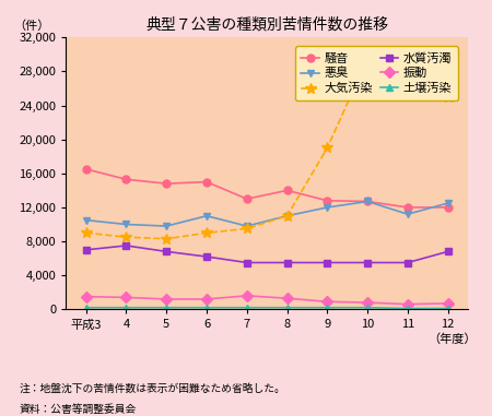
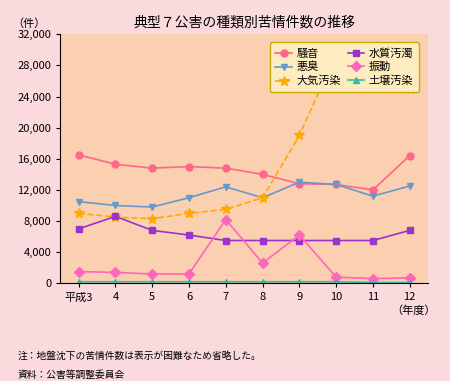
水質汚濁/4: 7,500 -> 8,600
騒音/7: 13,000 -> 14,800
悪臭/7: 9,800 -> 12,400
振動/7: 1,600 -> 8,200
振動/8: 1,300 -> 2,600
悪臭/9: 12,000 -> 13,000
振動/9: 900 -> 6,200
騒音/12: 12,000 -> 16,400
